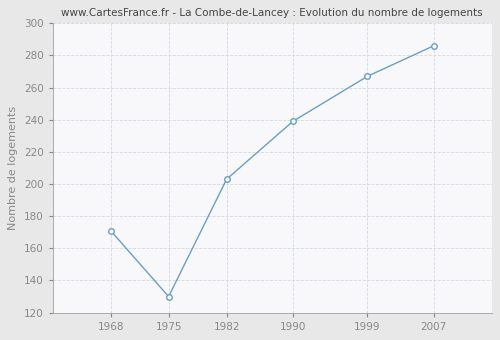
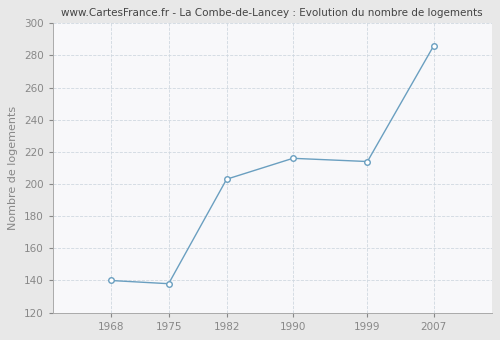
1968: 171 -> 140
1975: 130 -> 138
1990: 239 -> 216
1999: 267 -> 214
